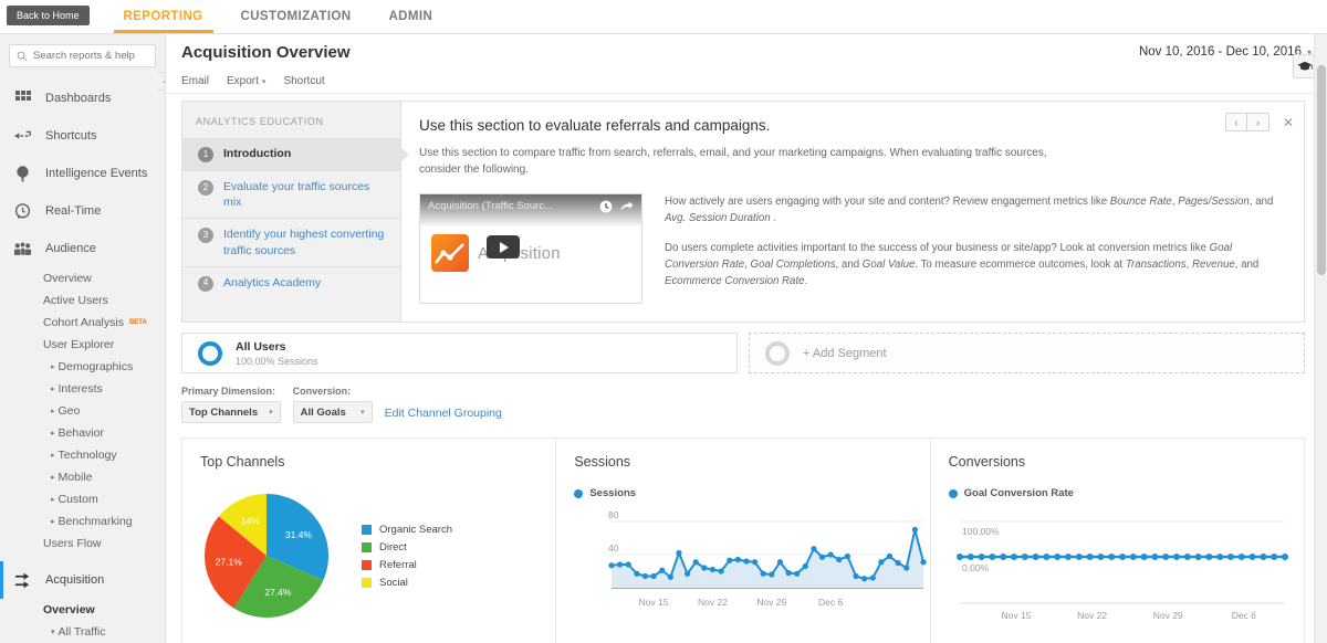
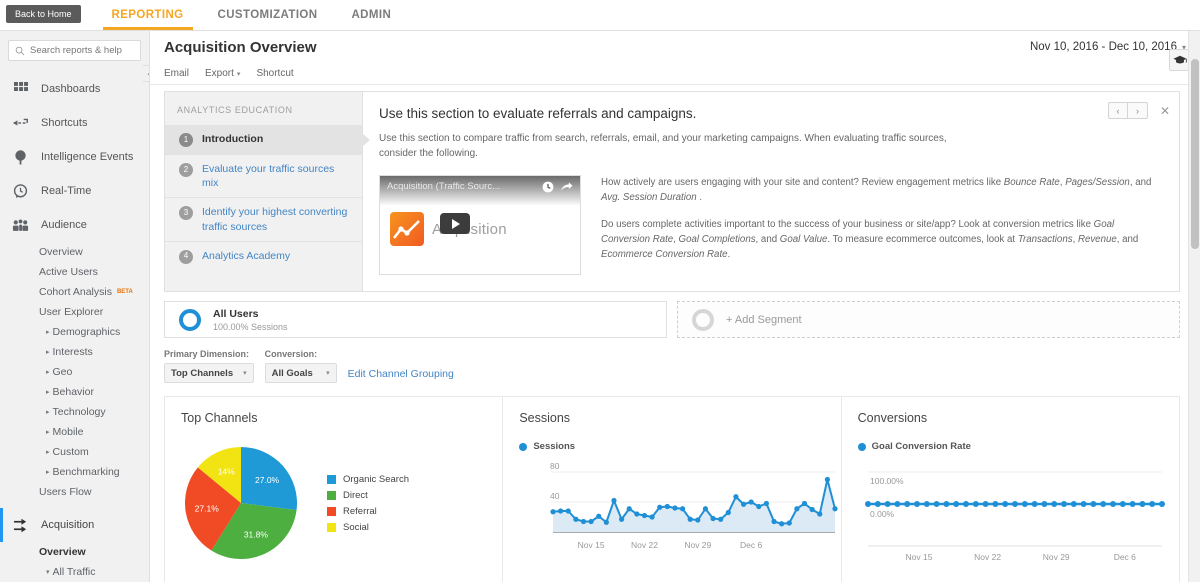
Top Channels/Organic Search: 31.4% -> 27.0%
Top Channels/Direct: 27.4% -> 31.8%
